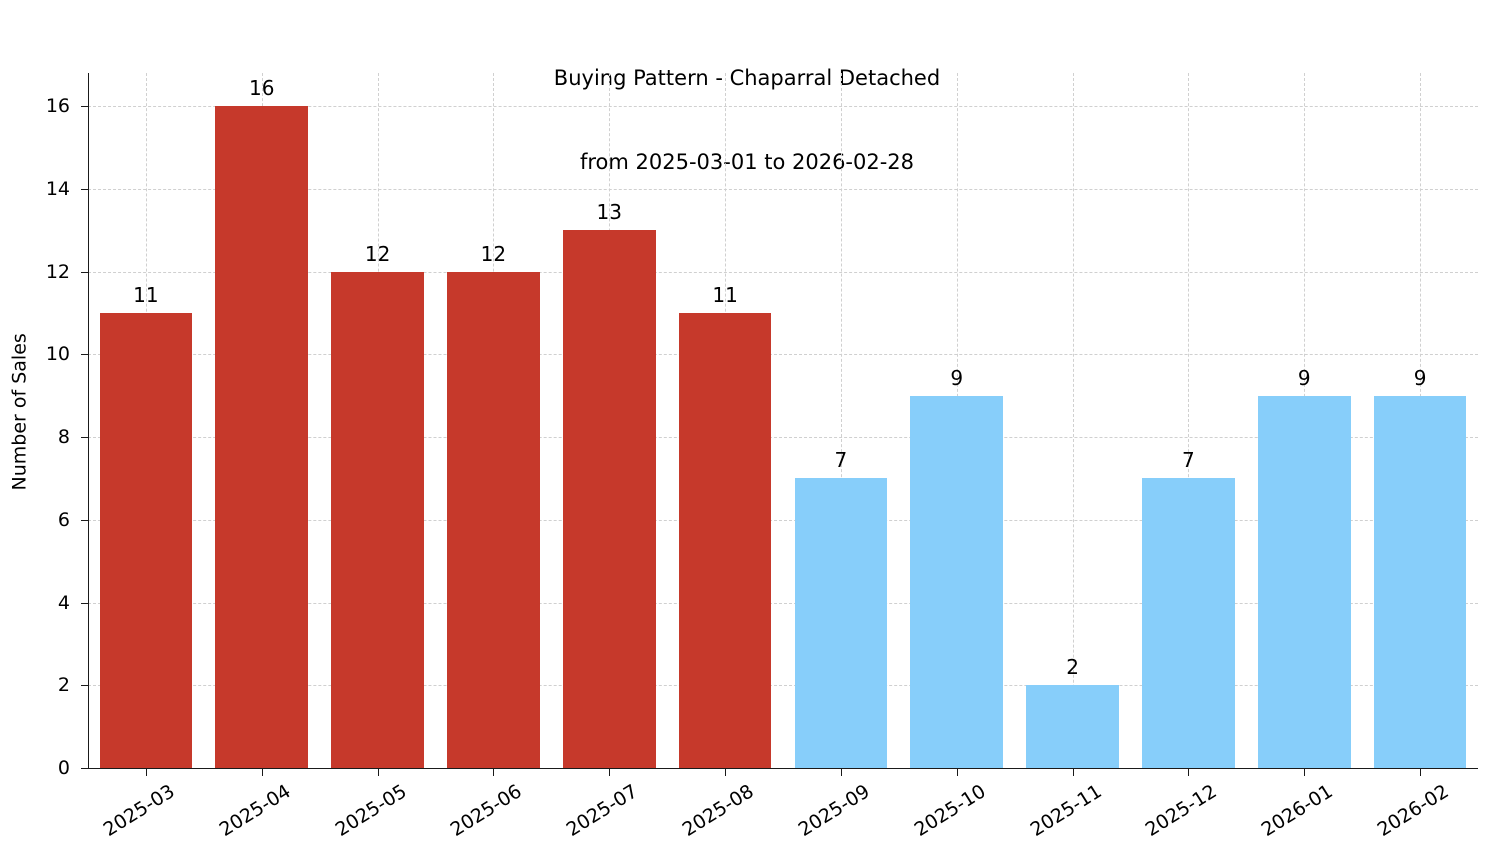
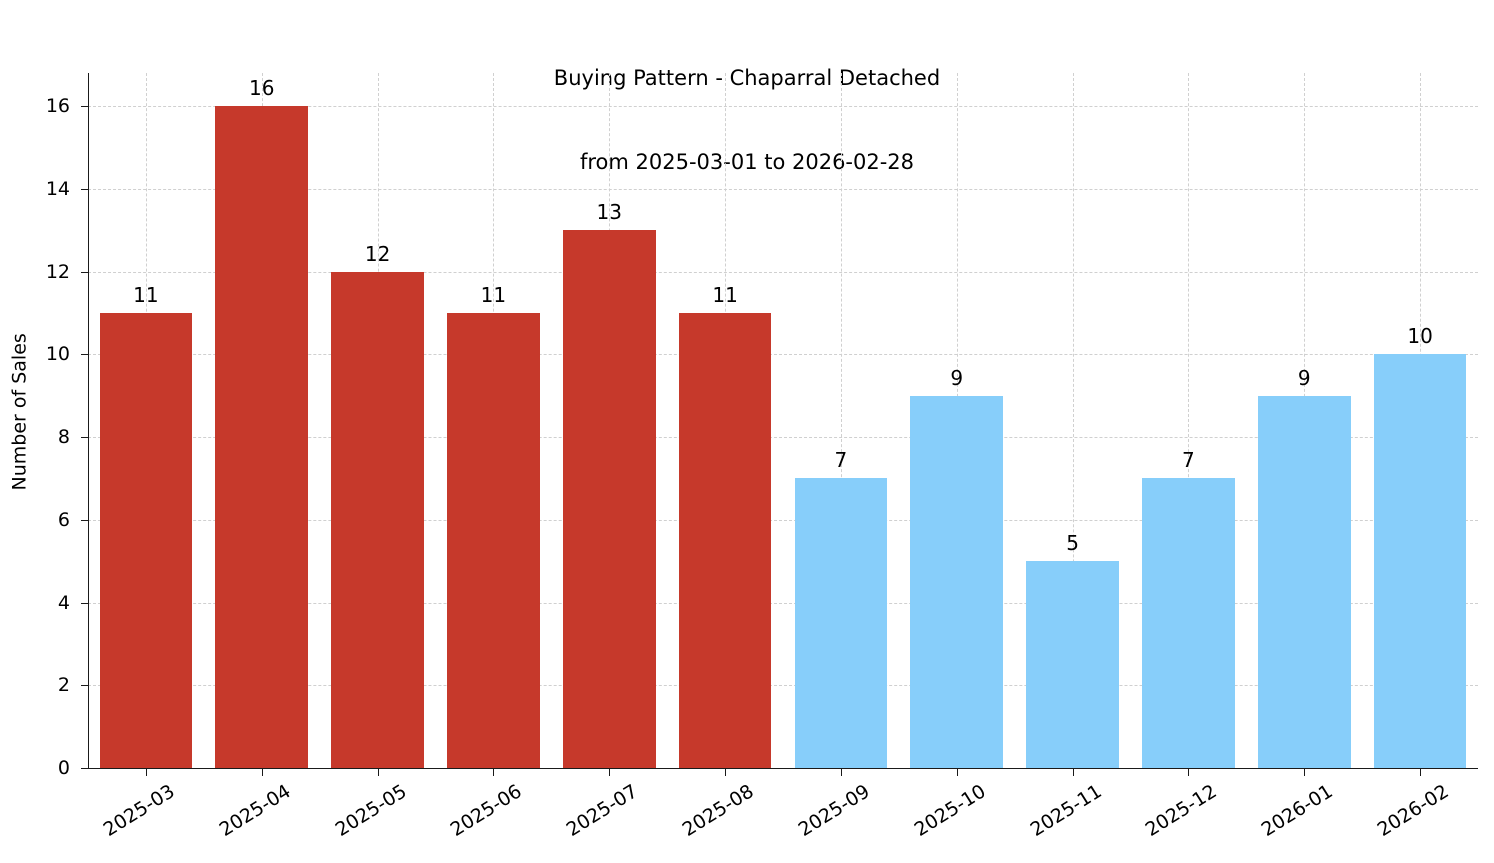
2025-06: 12 -> 11
2025-11: 2 -> 5
2026-02: 9 -> 10
